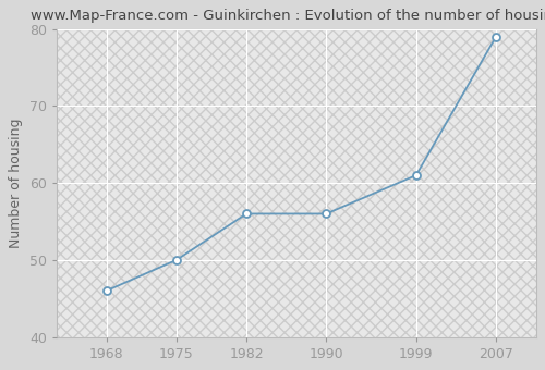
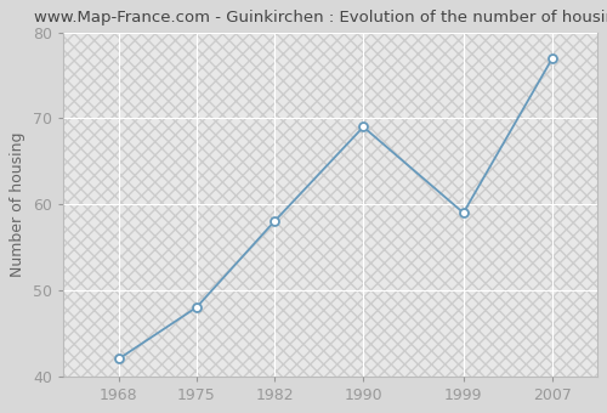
1968: 46 -> 42
1975: 50 -> 48
1982: 56 -> 58
1990: 56 -> 69
1999: 61 -> 59
2007: 79 -> 77
